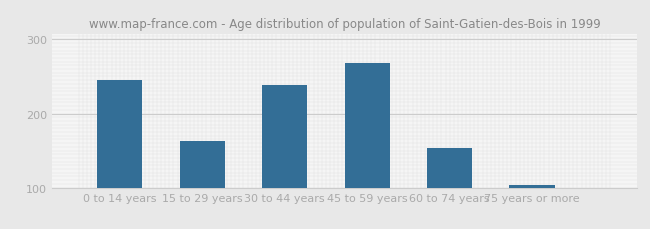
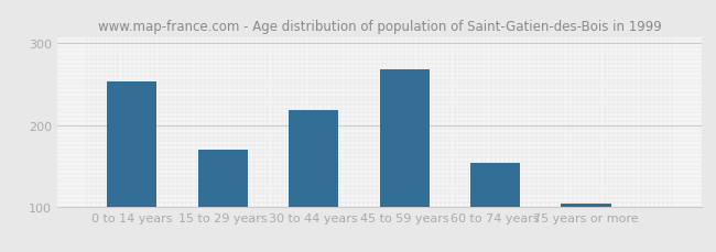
0 to 14 years: 245 -> 254
15 to 29 years: 163 -> 170
30 to 44 years: 238 -> 218
